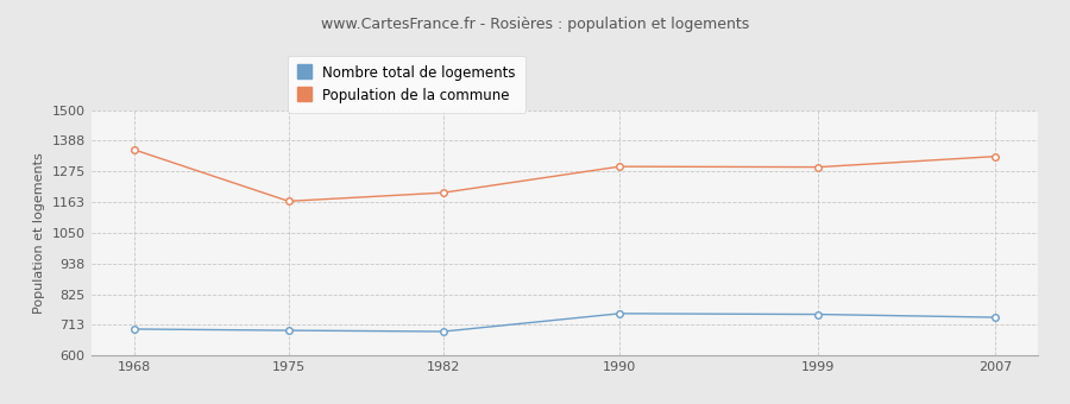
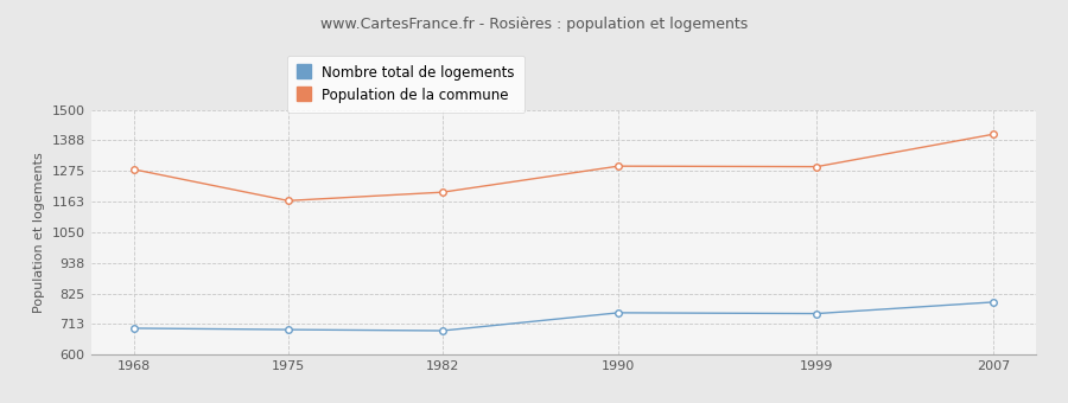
Population de la commune/1968: 1355 -> 1281
Nombre total de logements/2007: 740 -> 793
Population de la commune/2007: 1330 -> 1410
